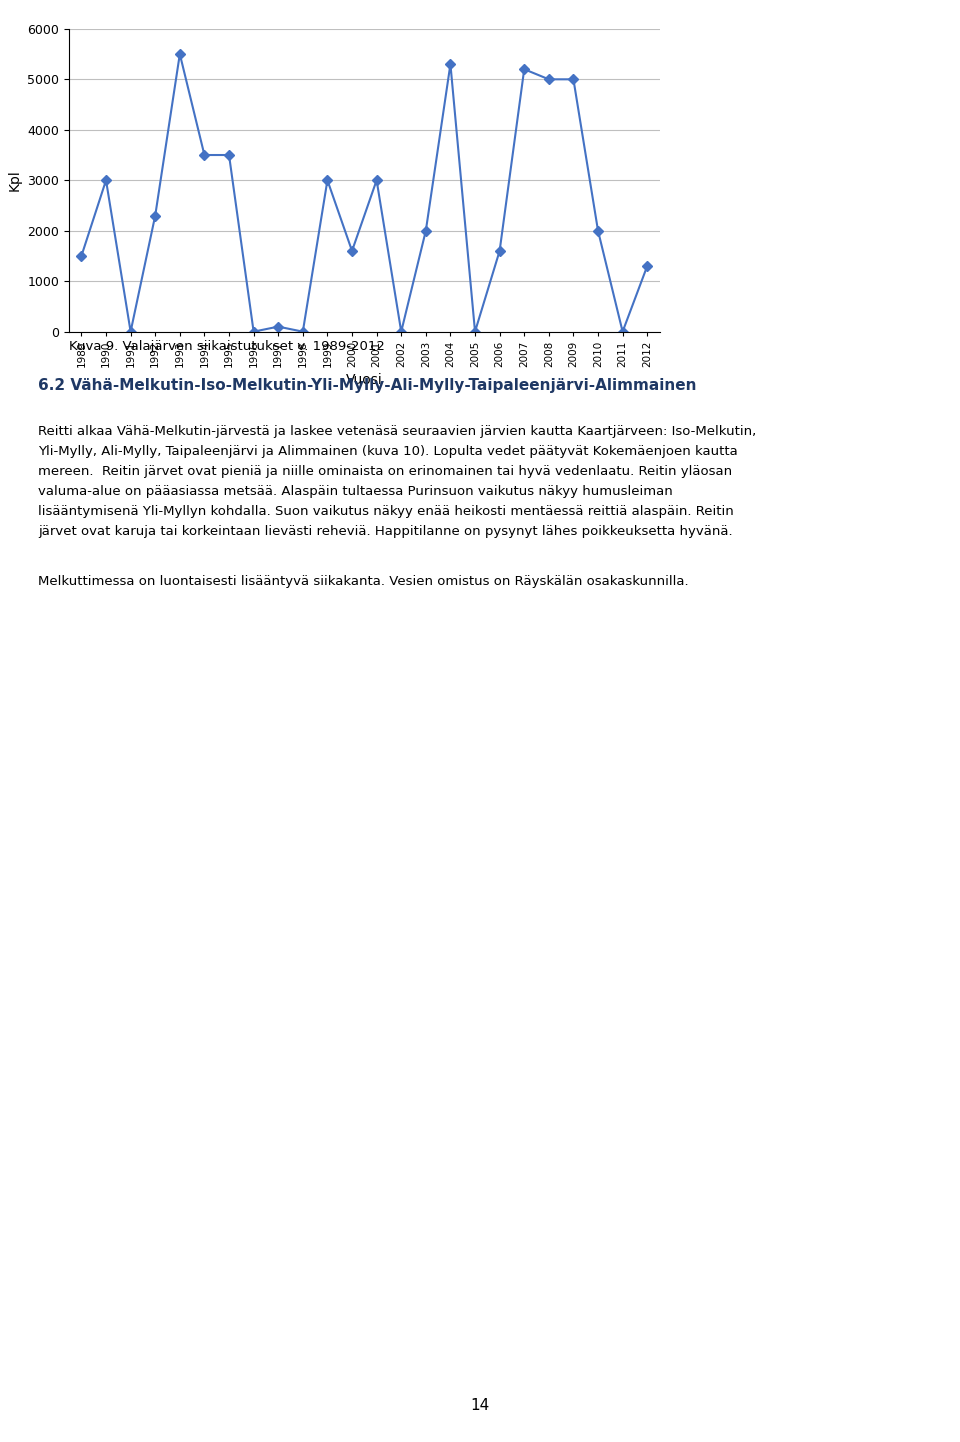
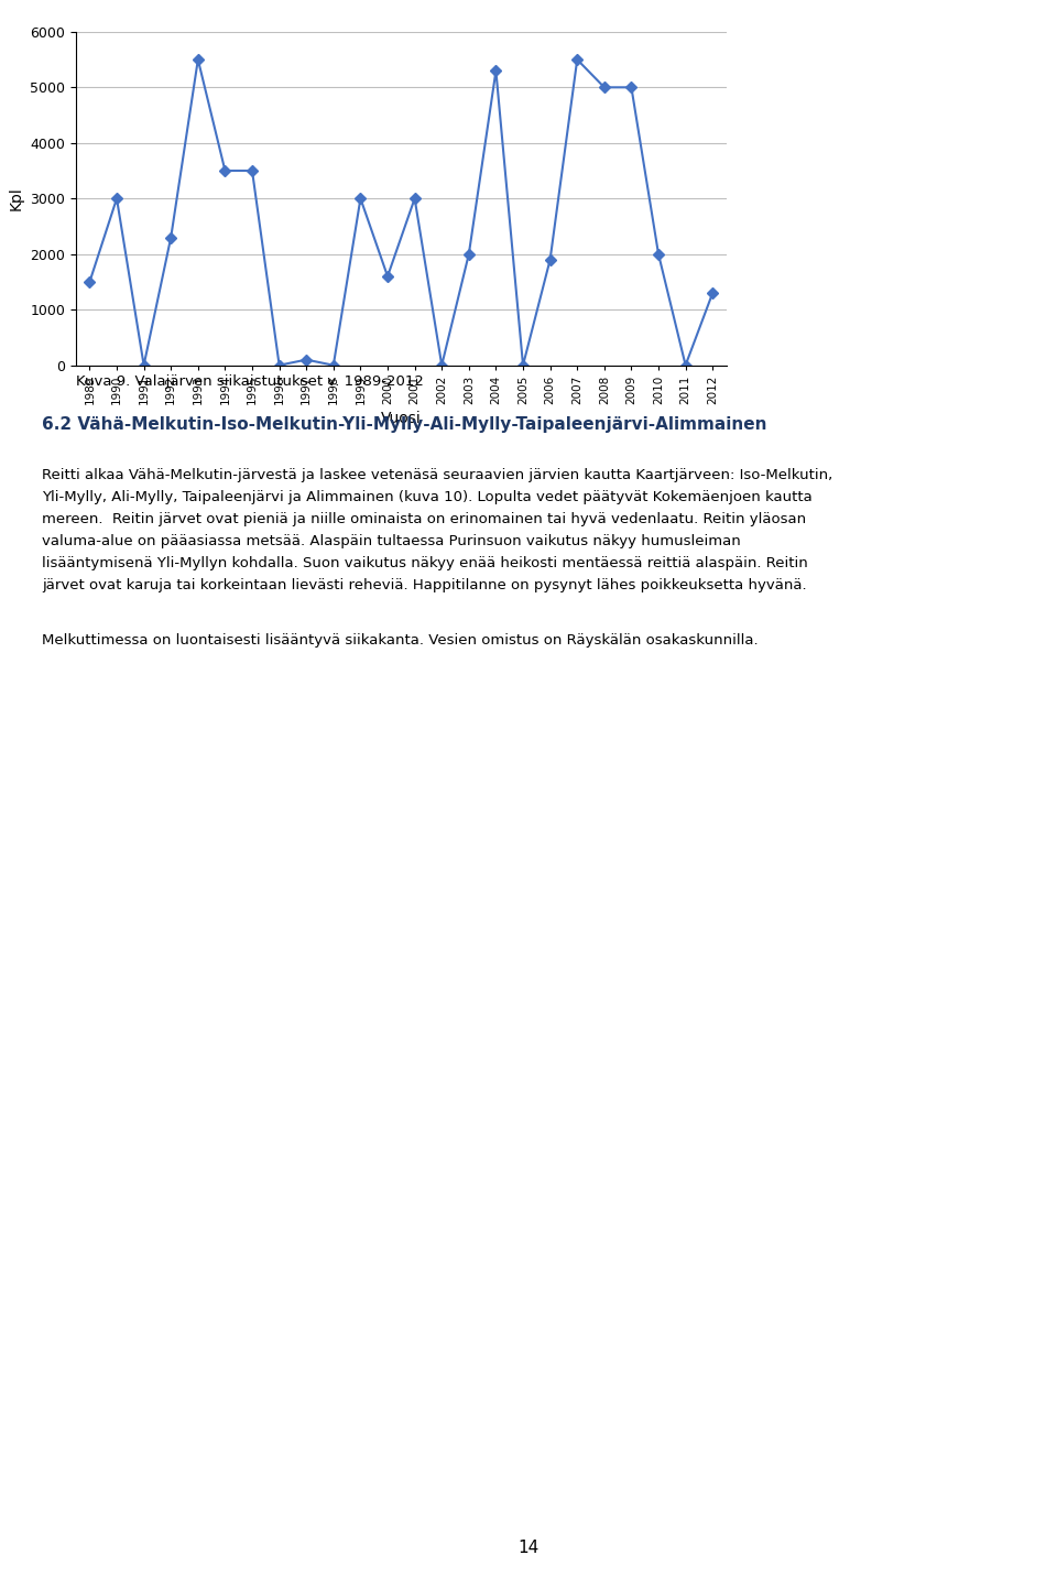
2006: 1600 -> 1900
2007: 5200 -> 5500
